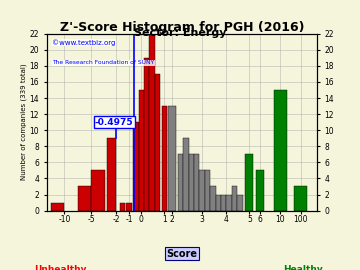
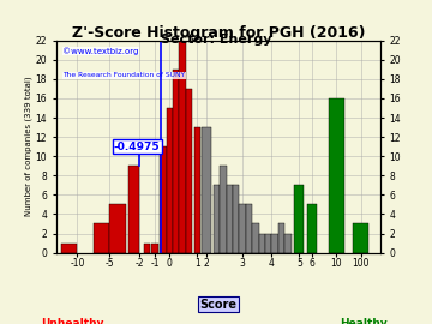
10: 15 -> 16
